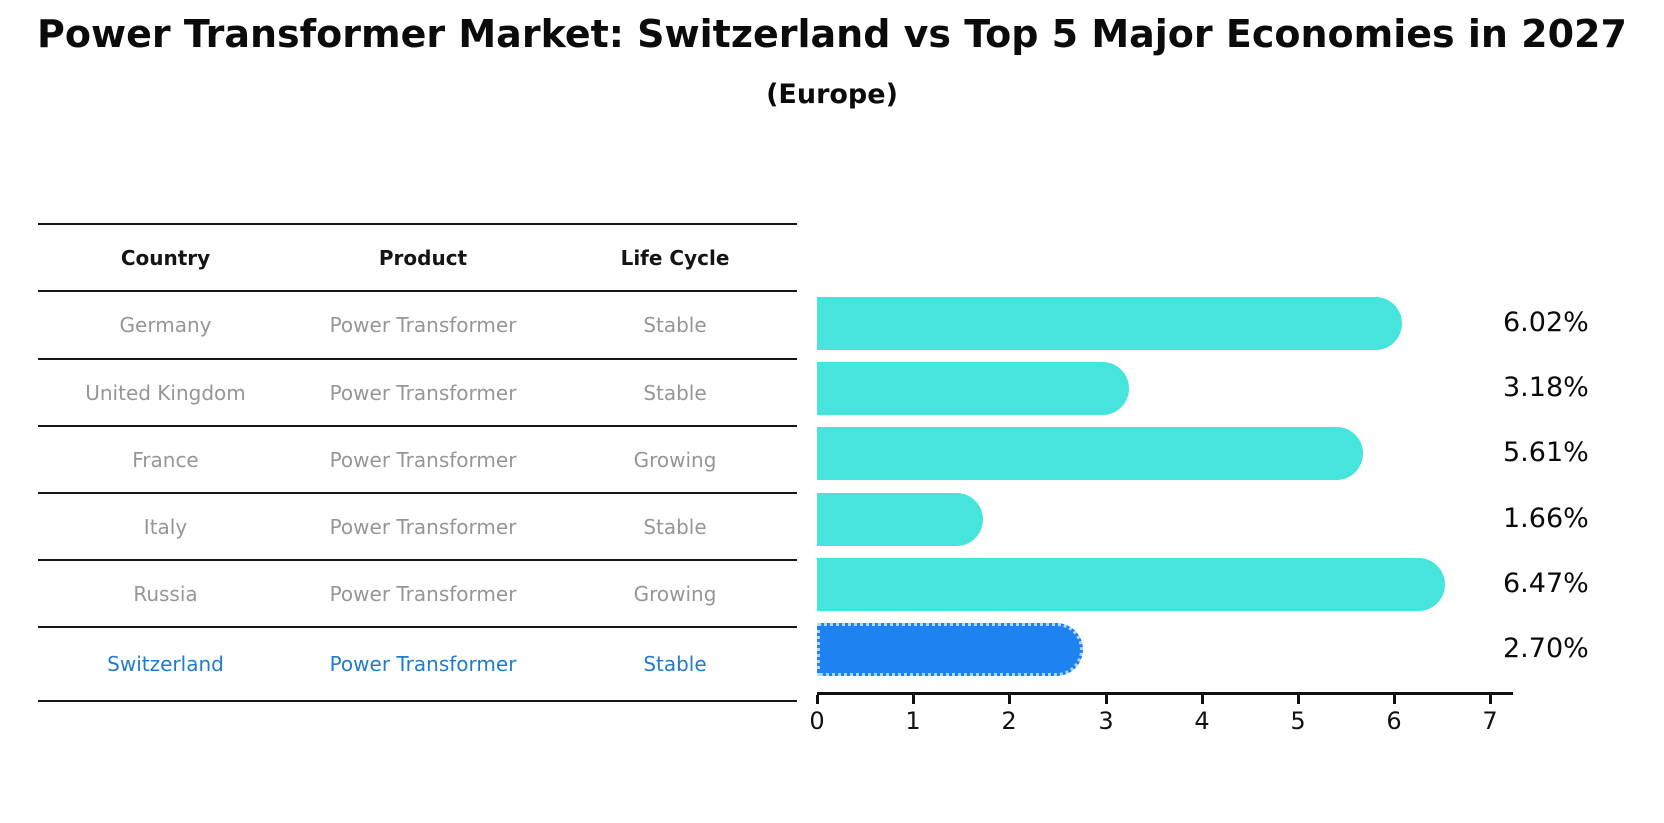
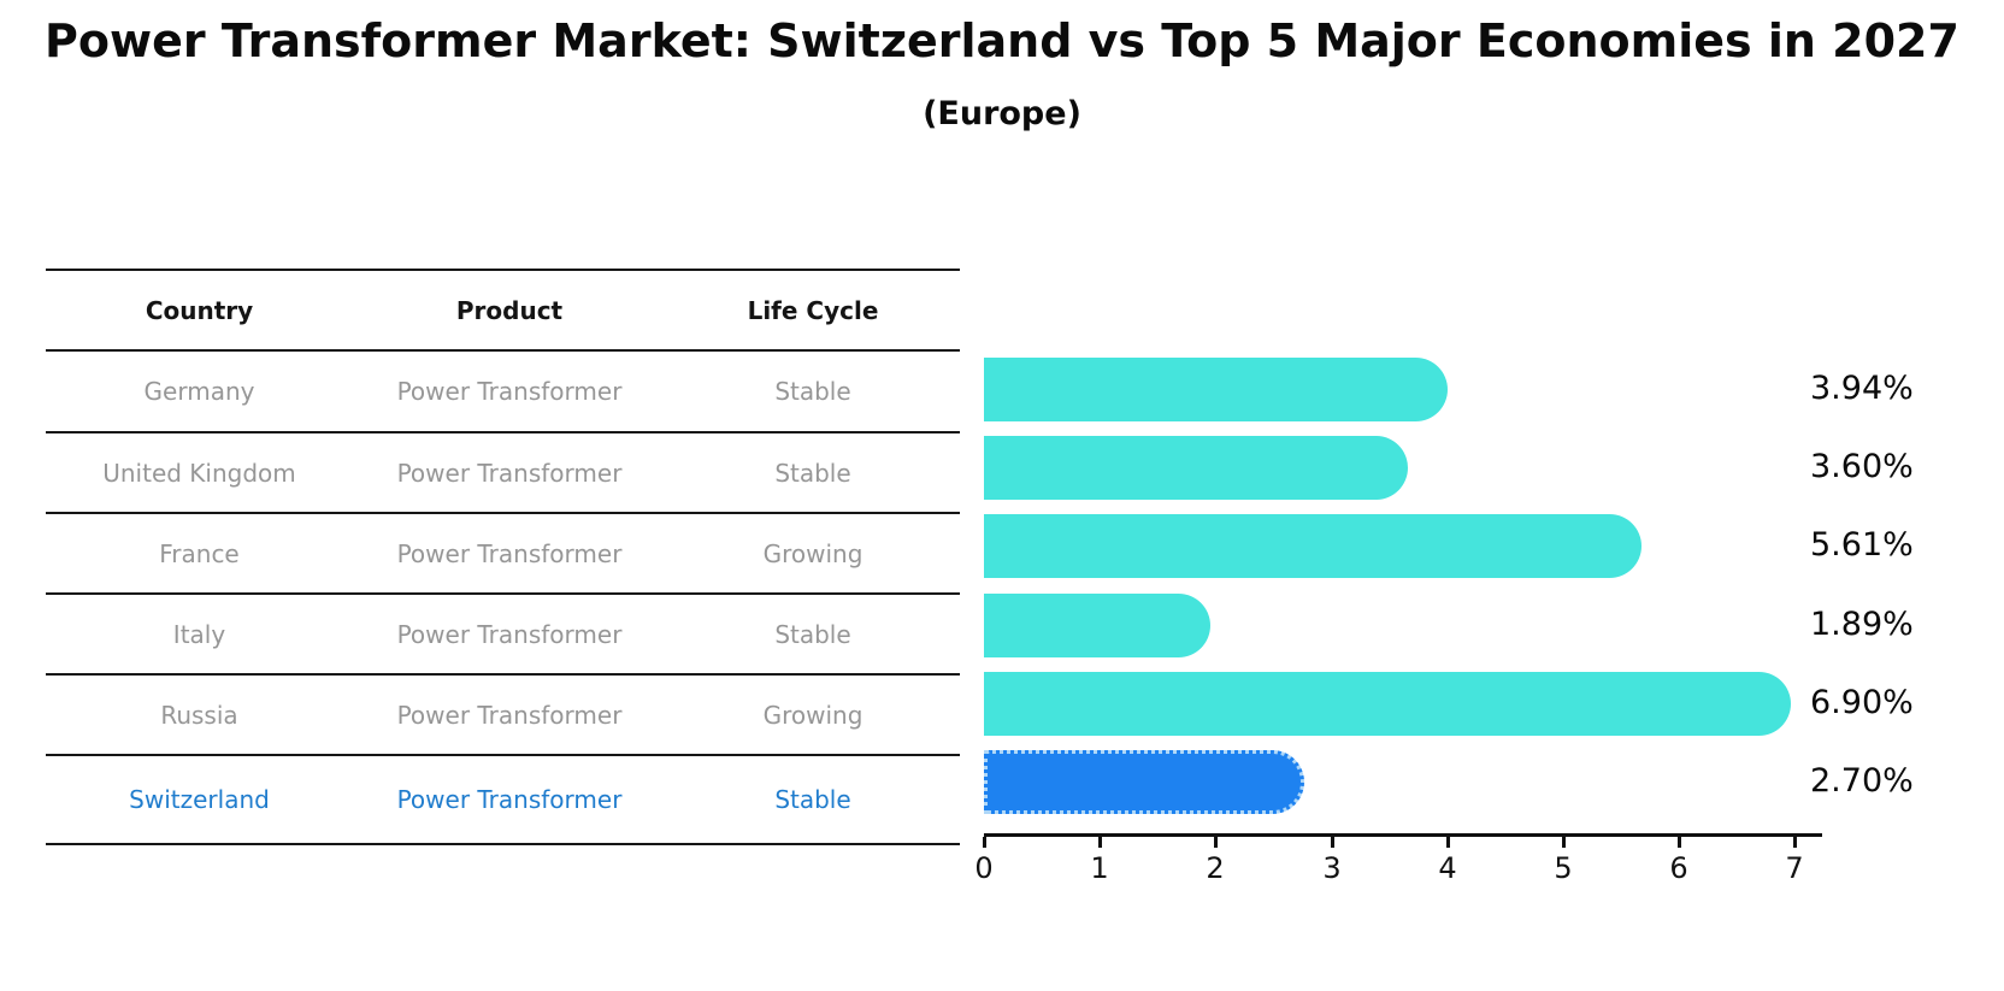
Germany: 6.02% -> 3.94%
United Kingdom: 3.18% -> 3.60%
Italy: 1.66% -> 1.89%
Russia: 6.47% -> 6.90%
